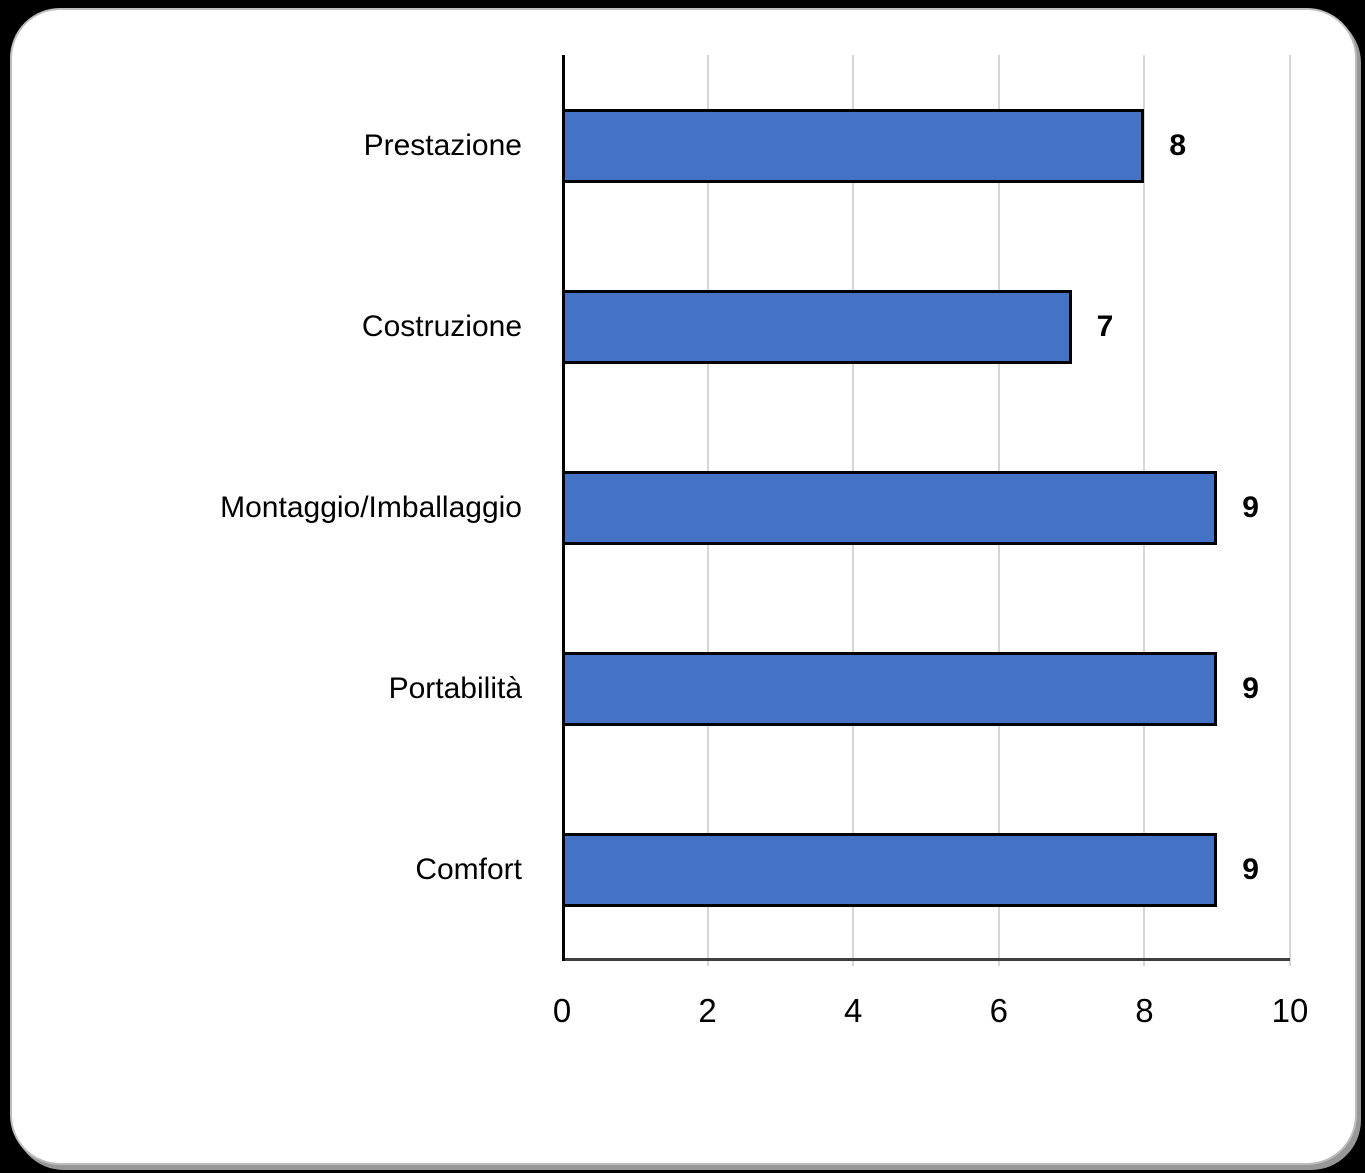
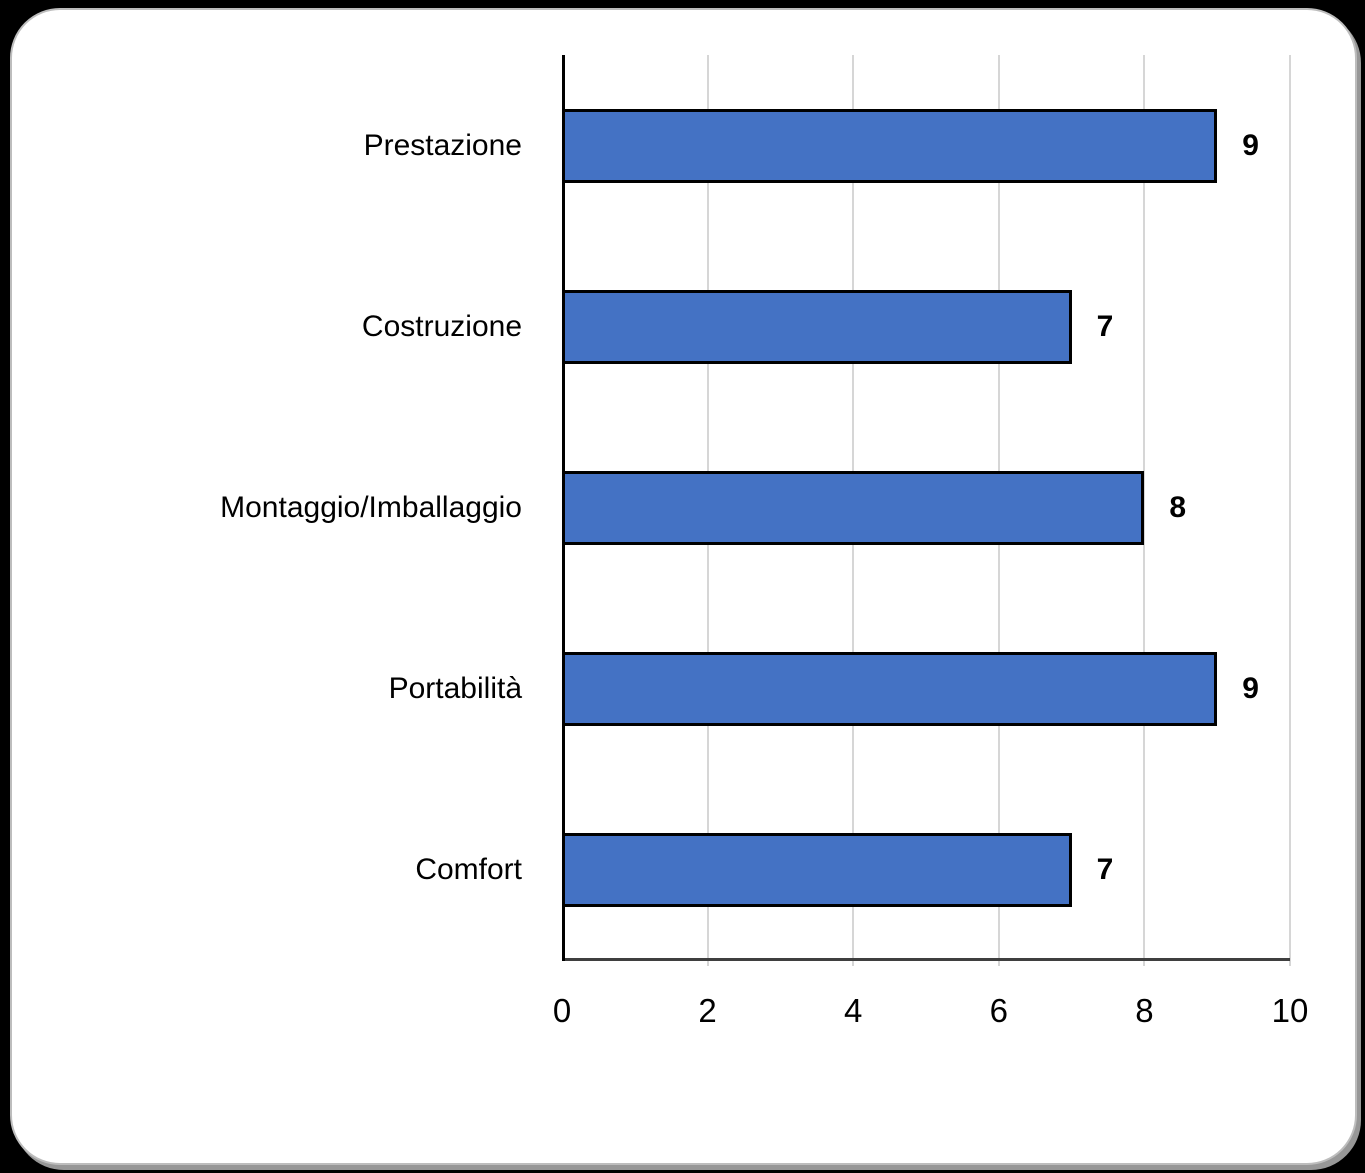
Prestazione: 8 -> 9
Montaggio/Imballaggio: 9 -> 8
Comfort: 9 -> 7
